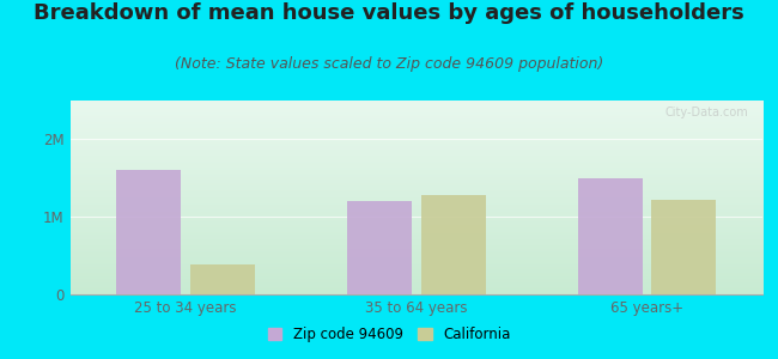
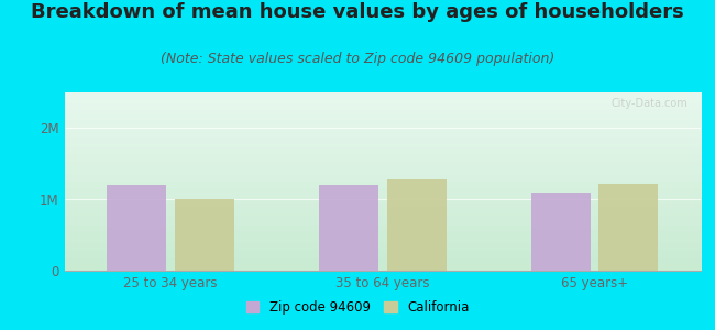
Zip code 94609/25 to 34 years: 1.6M -> 1.2M
California/25 to 34 years: 0.38M -> 1.00M
Zip code 94609/65 years+: 1.5M -> 1.1M
